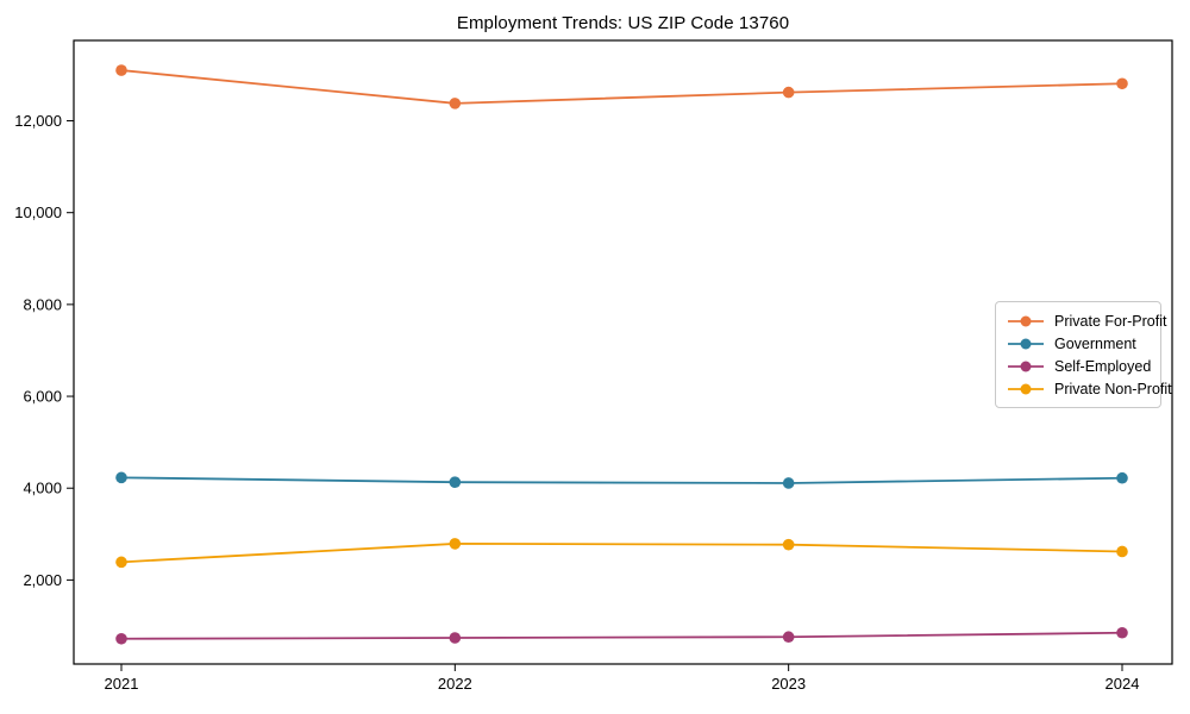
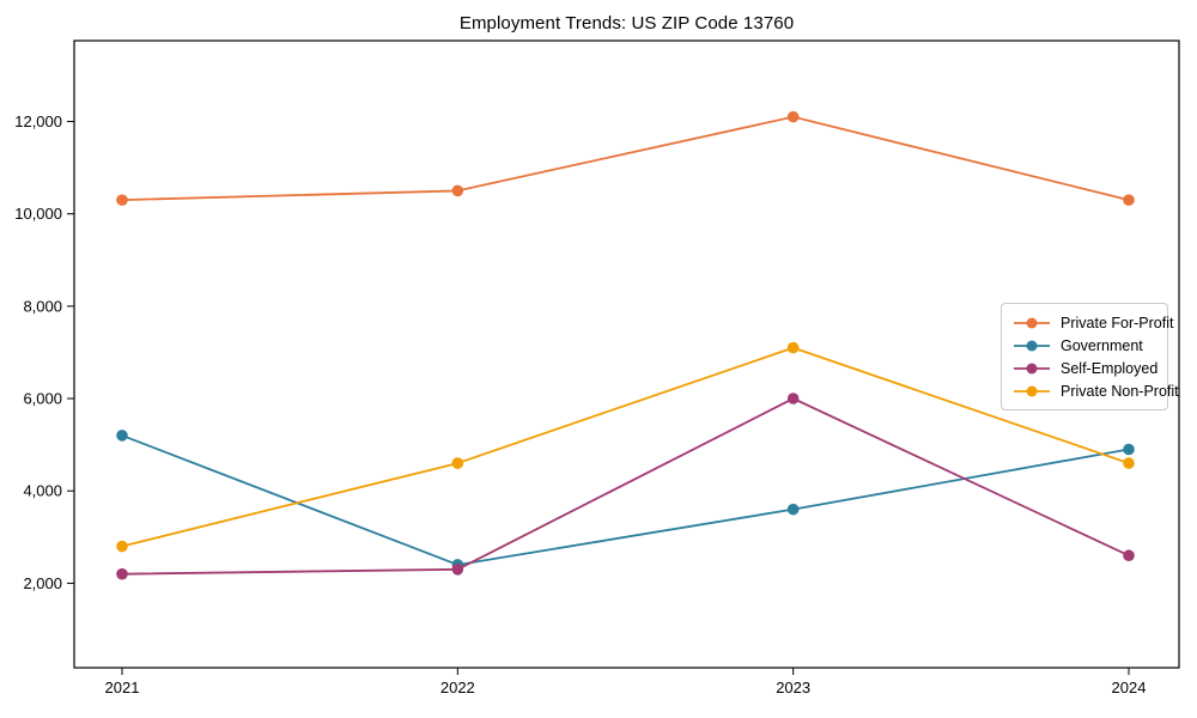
Private For-Profit/2021: 13100 -> 10300
Government/2021: 4200 -> 5200
Self-Employed/2021: 700 -> 2200
Private Non-Profit/2021: 2400 -> 2800
Private For-Profit/2022: 12400 -> 10500
Government/2022: 4100 -> 2400
Self-Employed/2022: 700 -> 2300
Private Non-Profit/2022: 2800 -> 4600
Private For-Profit/2023: 12600 -> 12100
Government/2023: 4100 -> 3600
Self-Employed/2023: 800 -> 6000
Private Non-Profit/2023: 2800 -> 7100
Private For-Profit/2024: 12800 -> 10300
Government/2024: 4200 -> 4900
Self-Employed/2024: 800 -> 2600
Private Non-Profit/2024: 2600 -> 4600
